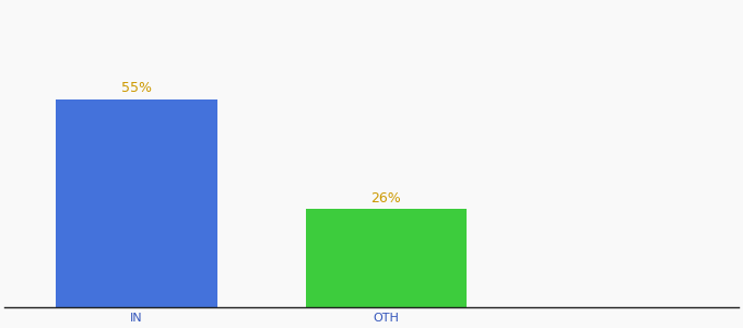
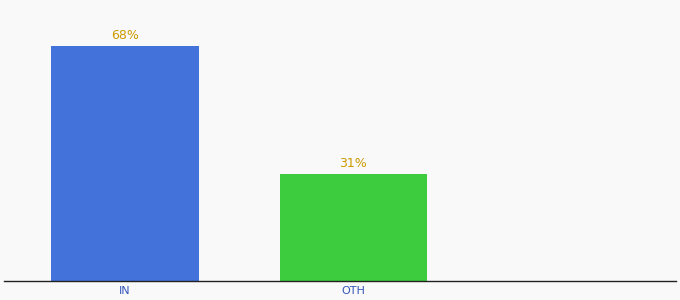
IN: 55% -> 68%
OTH: 26% -> 31%
